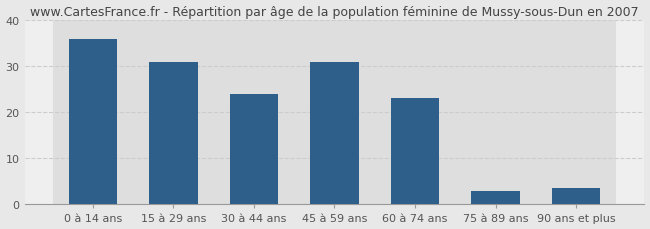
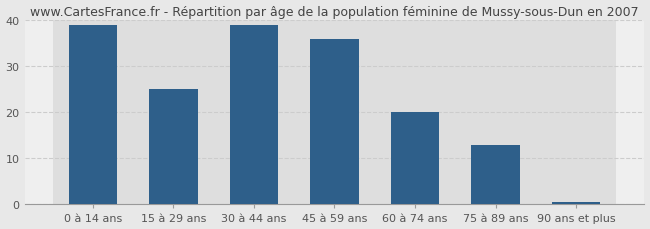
0 à 14 ans: 36.0 -> 39.0
15 à 29 ans: 31.0 -> 25.0
30 à 44 ans: 24.0 -> 39.0
45 à 59 ans: 31.0 -> 36.0
60 à 74 ans: 23.0 -> 20.0
75 à 89 ans: 3.0 -> 13.0
90 ans et plus: 3.5 -> 0.5
